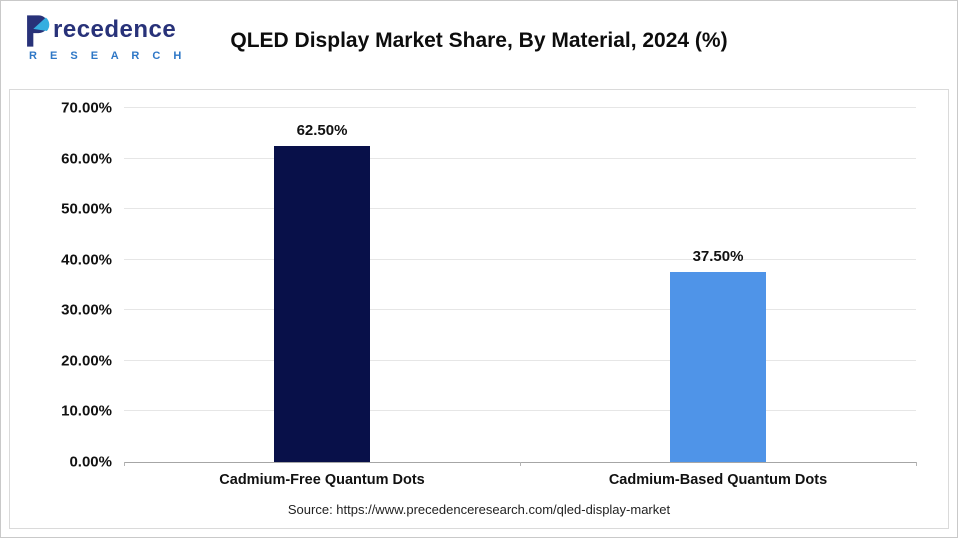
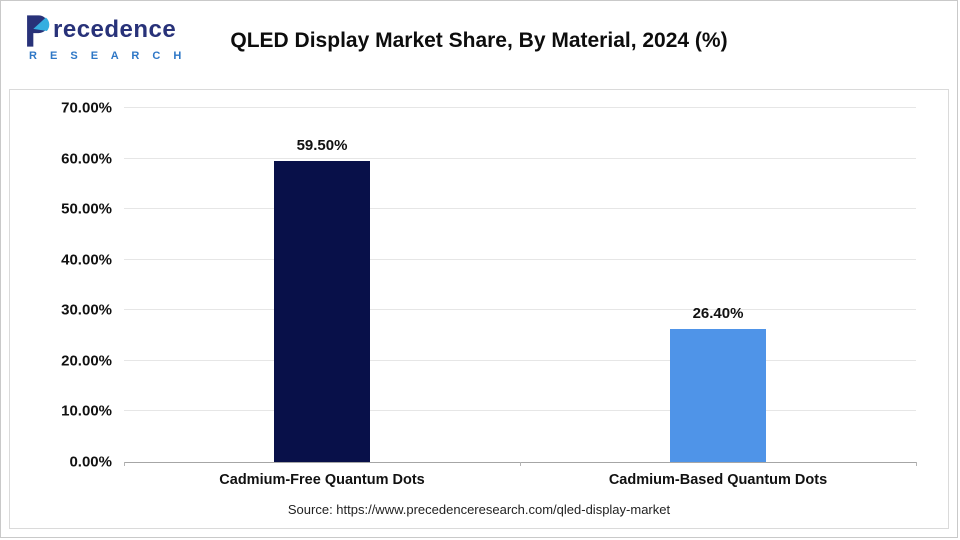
Cadmium-Free Quantum Dots: 62.50% -> 59.50%
Cadmium-Based Quantum Dots: 37.50% -> 26.40%
